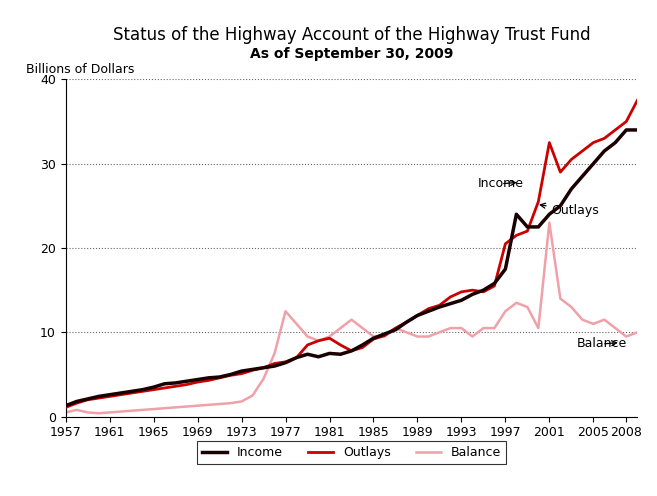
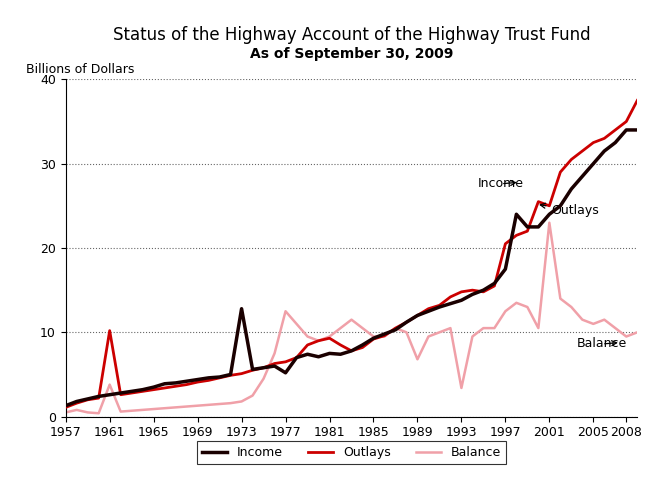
Outlays/1961: 2.4 -> 10.2
Balance/1961: 0.5 -> 3.8
Income/1973: 5.4 -> 12.8
Income/1977: 6.4 -> 5.2
Balance/1989: 9.5 -> 6.8
Balance/1993: 10.5 -> 3.4
Outlays/2001: 32.5 -> 25.0
